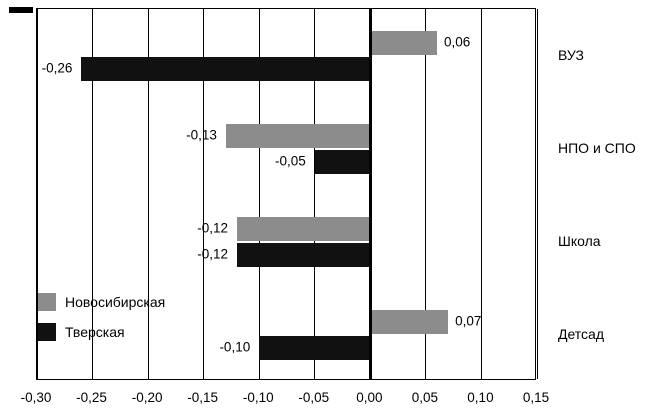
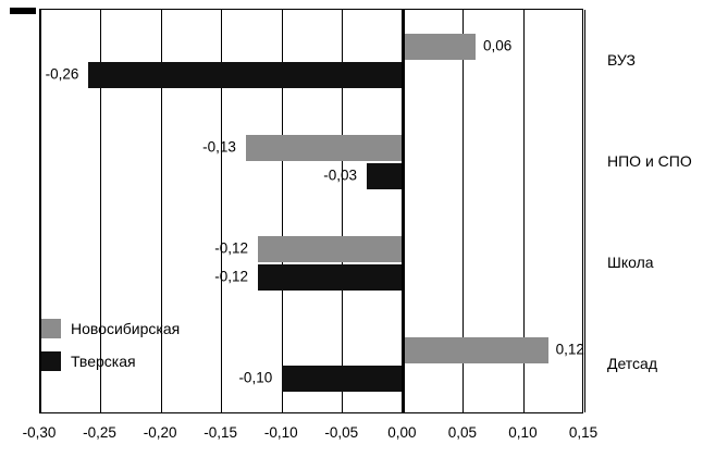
Тверская/НПО и СПО: -0,05 -> -0,03
Новосибирская/Детсад: 0,07 -> 0,12
